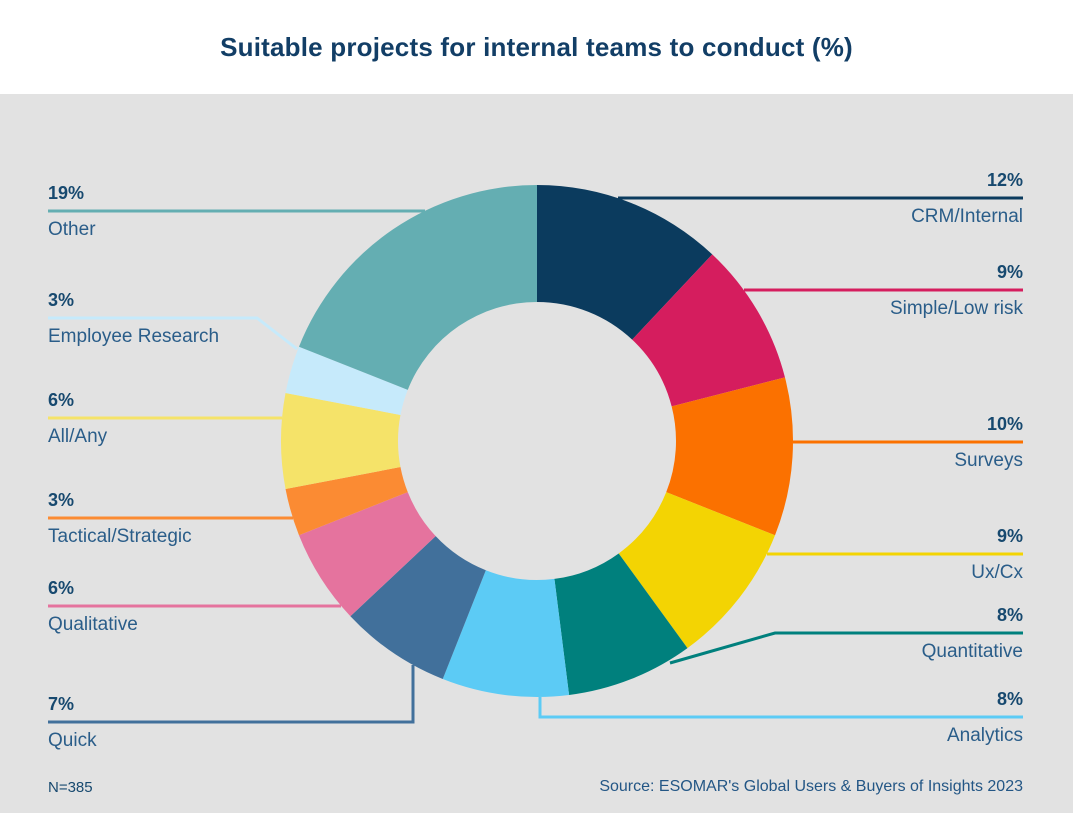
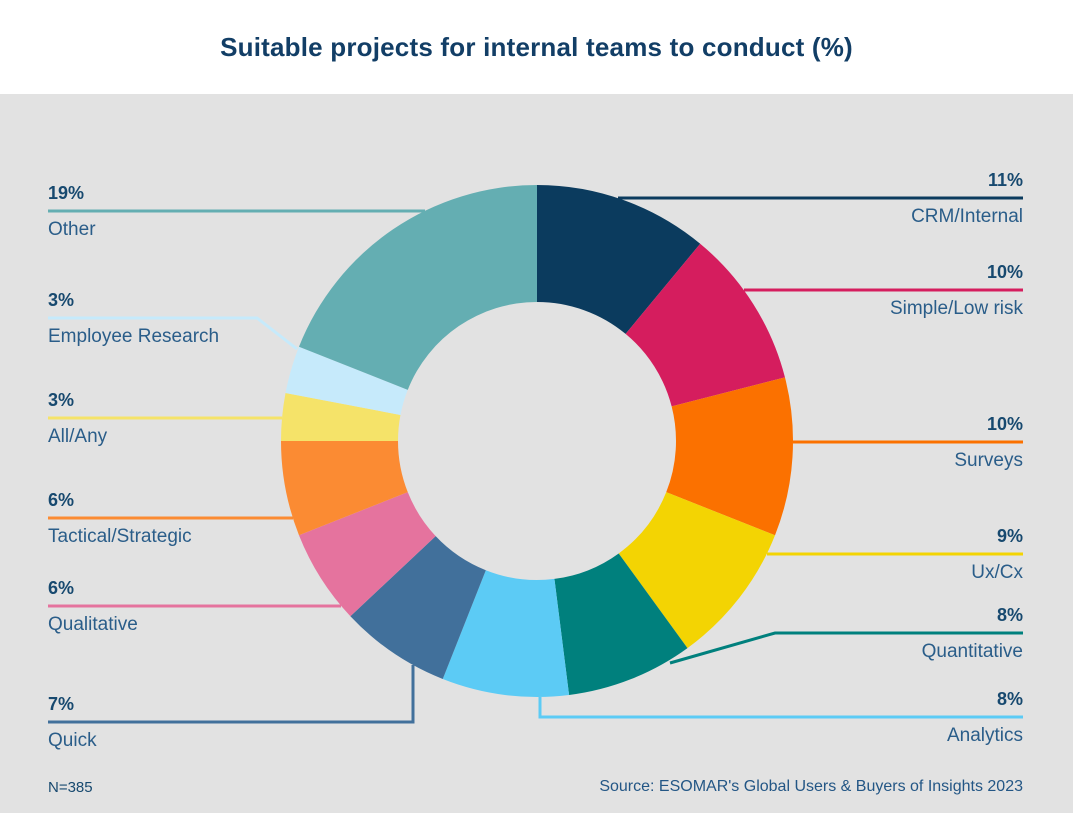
CRM/Internal: 12% -> 11%
Simple/Low risk: 9% -> 10%
Tactical/Strategic: 3% -> 6%
All/Any: 6% -> 3%
